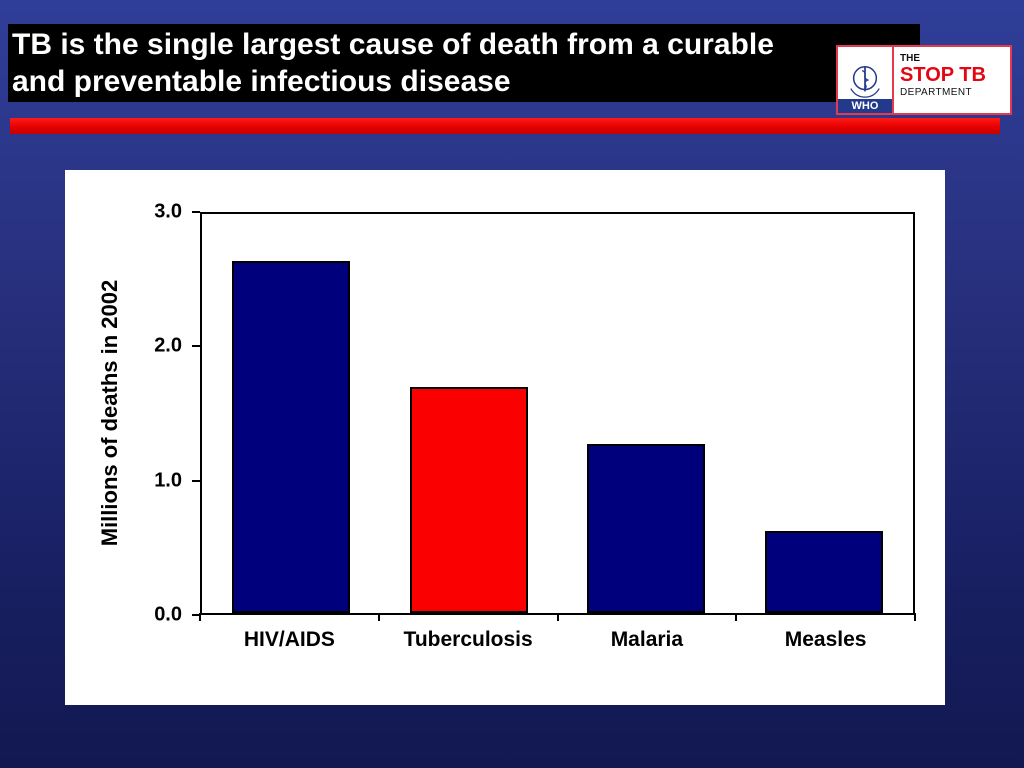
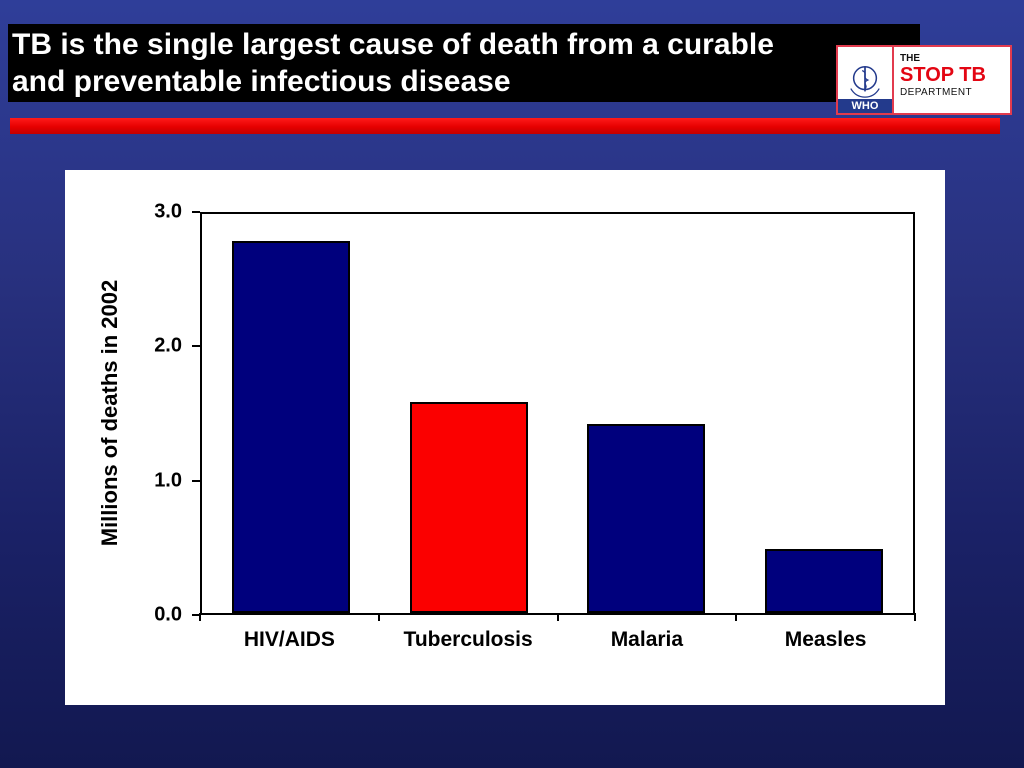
HIV/AIDS: 2.65 -> 2.80
Tuberculosis: 1.70 -> 1.59
Malaria: 1.27 -> 1.42
Measles: 0.62 -> 0.48
